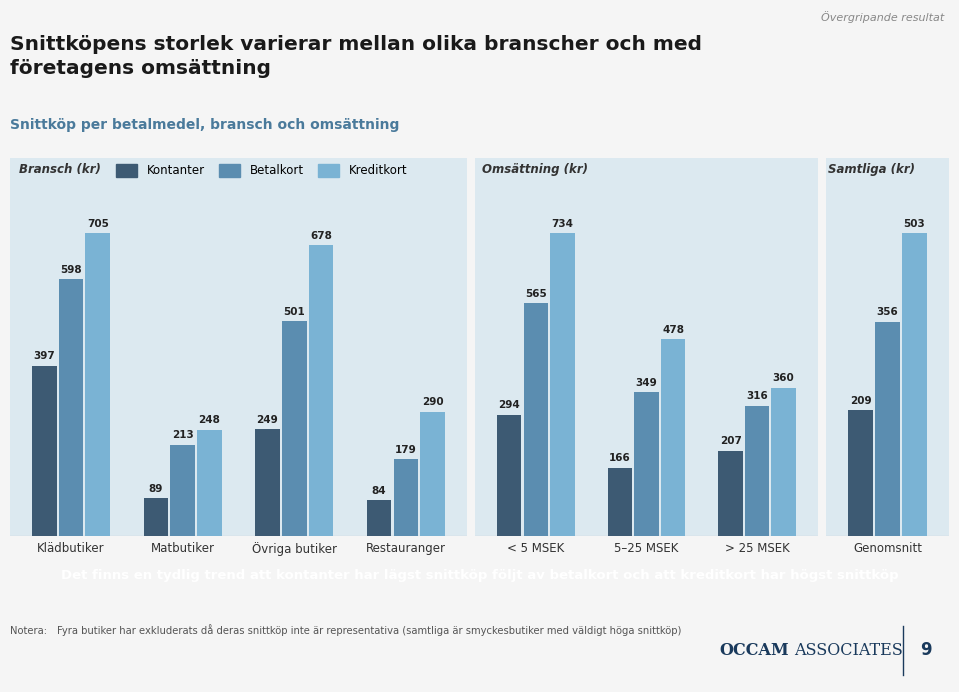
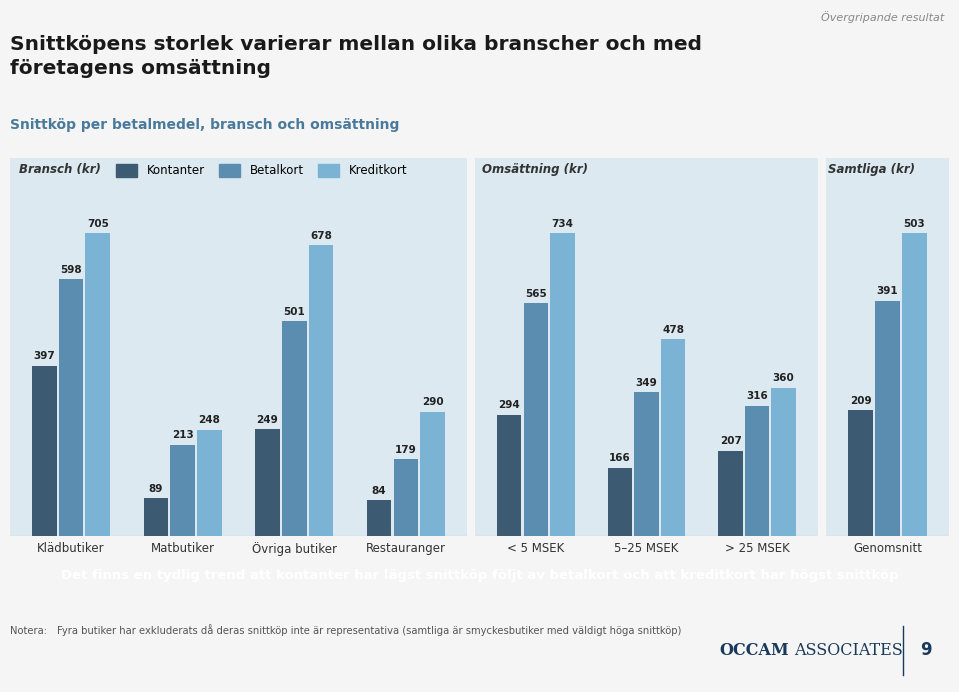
Genomsnitt: 356 -> 391
